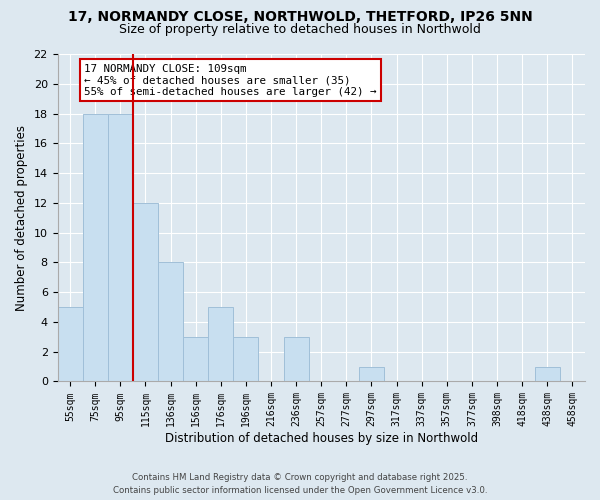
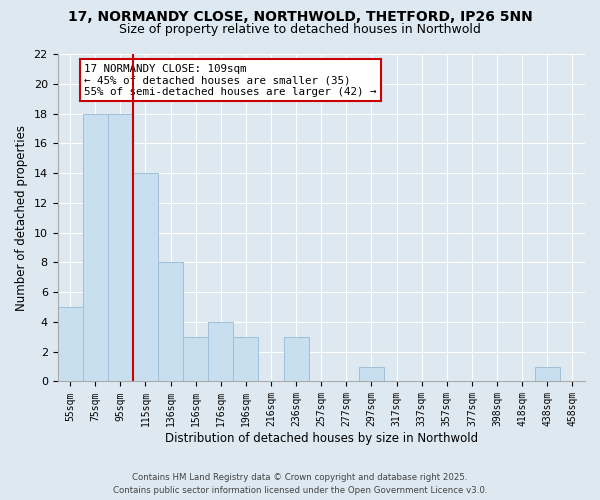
115sqm: 12 -> 14
176sqm: 5 -> 4
